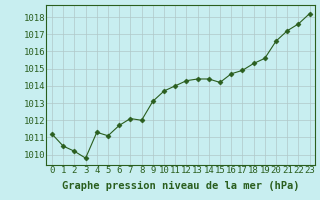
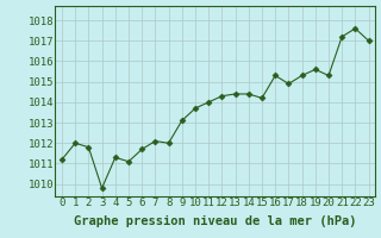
1: 1010.5 -> 1012.0
2: 1010.2 -> 1011.8
16: 1014.7 -> 1015.3
20: 1016.6 -> 1015.3
23: 1018.2 -> 1017.0
